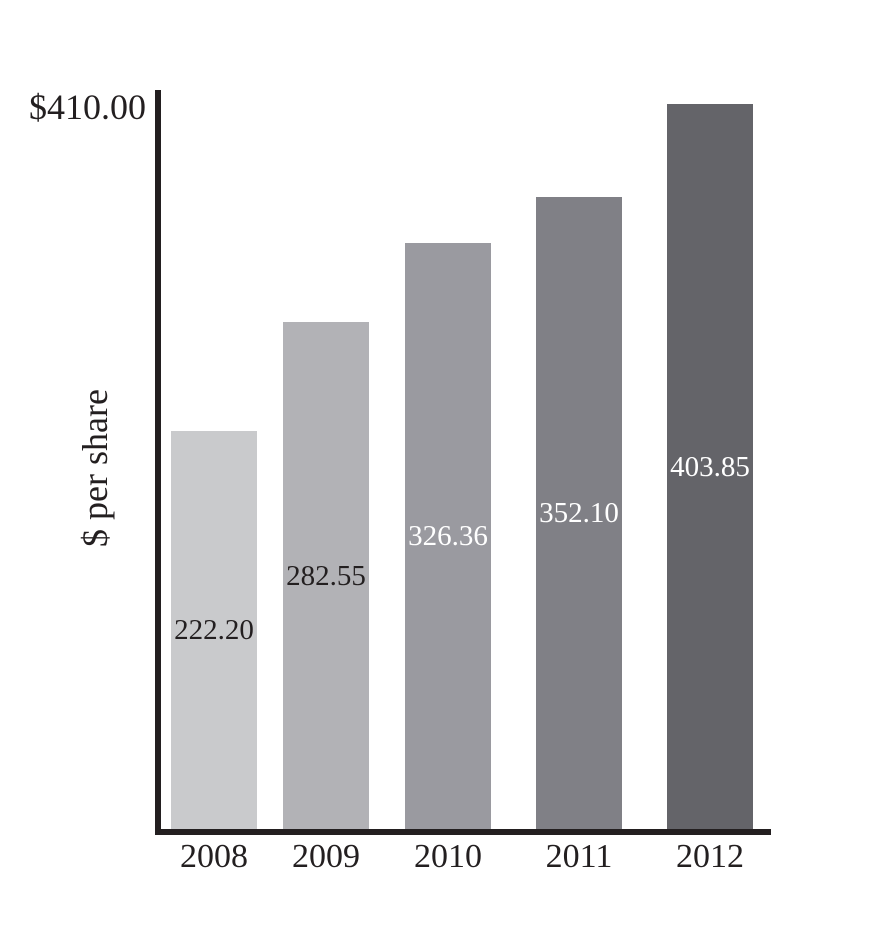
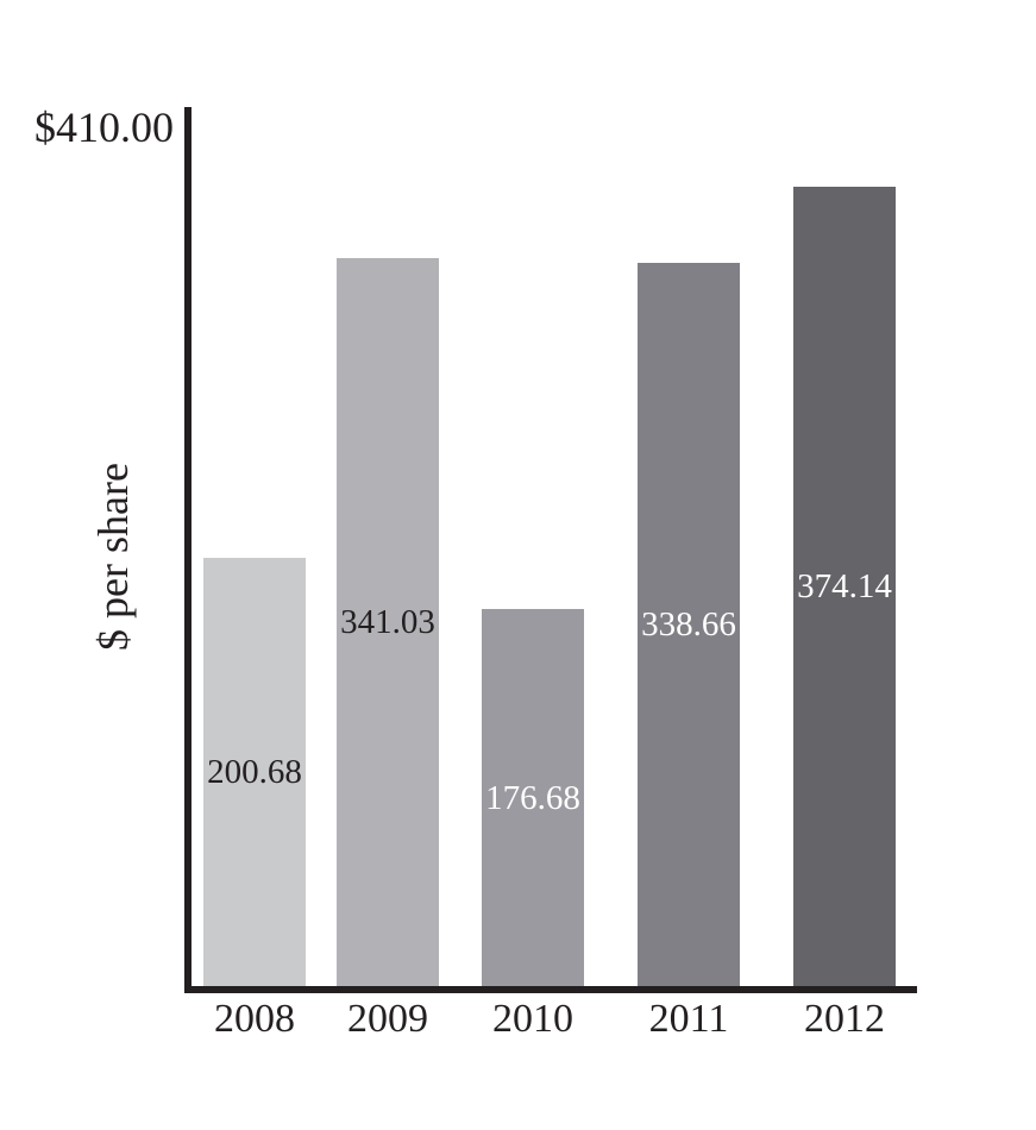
2008: 222.20 -> 200.68
2009: 282.55 -> 341.03
2010: 326.36 -> 176.68
2011: 352.10 -> 338.66
2012: 403.85 -> 374.14
